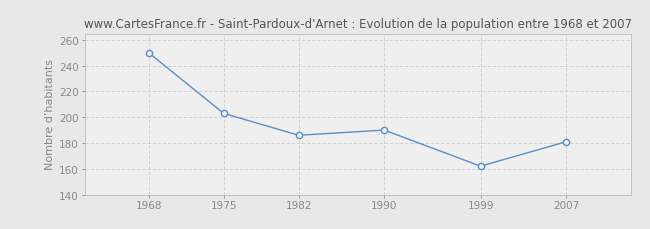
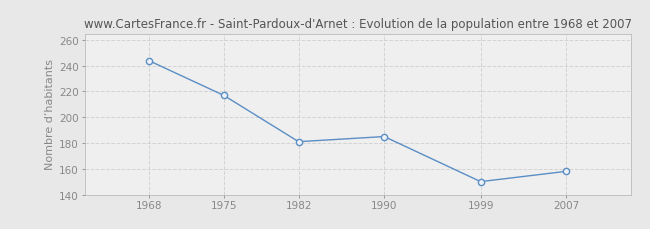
1968: 250 -> 244
1975: 203 -> 217
1982: 186 -> 181
1990: 190 -> 185
1999: 162 -> 150
2007: 181 -> 158
